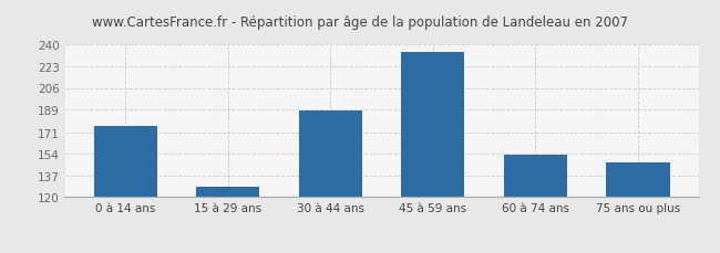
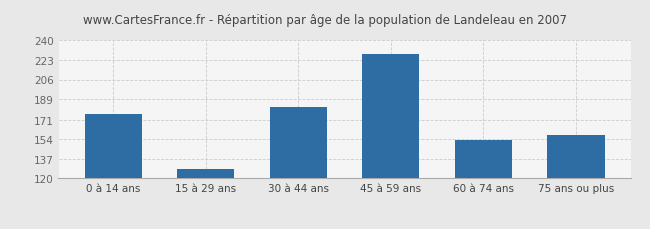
30 à 44 ans: 188 -> 182
45 à 59 ans: 234 -> 228
75 ans ou plus: 147 -> 158
